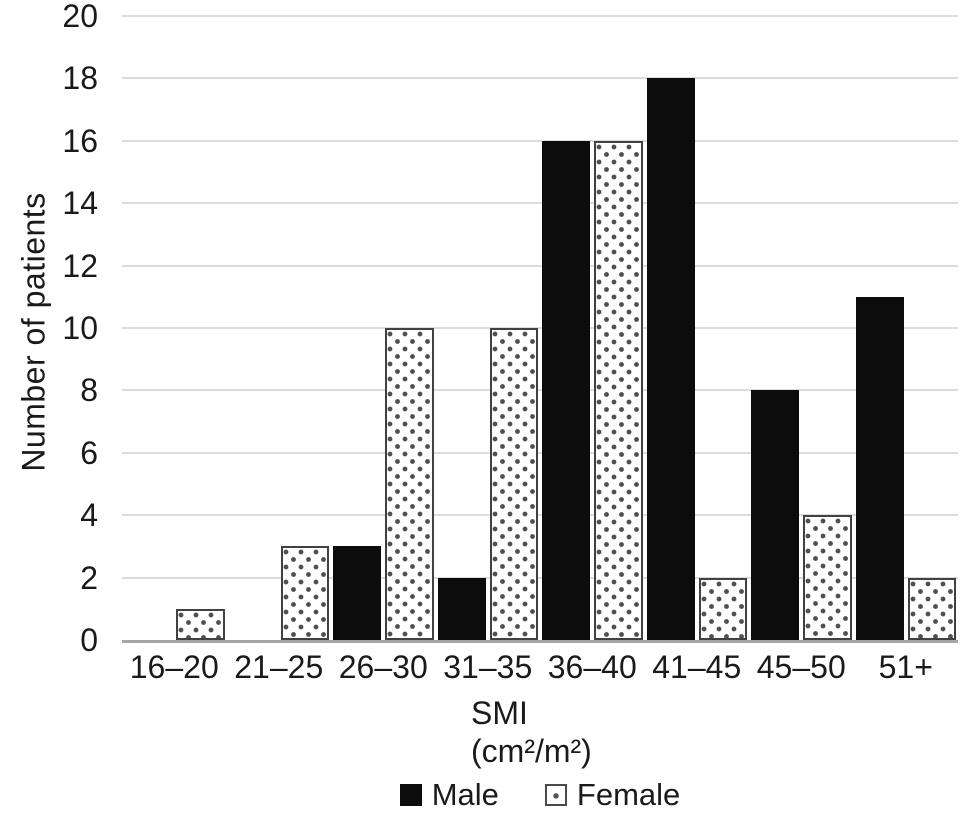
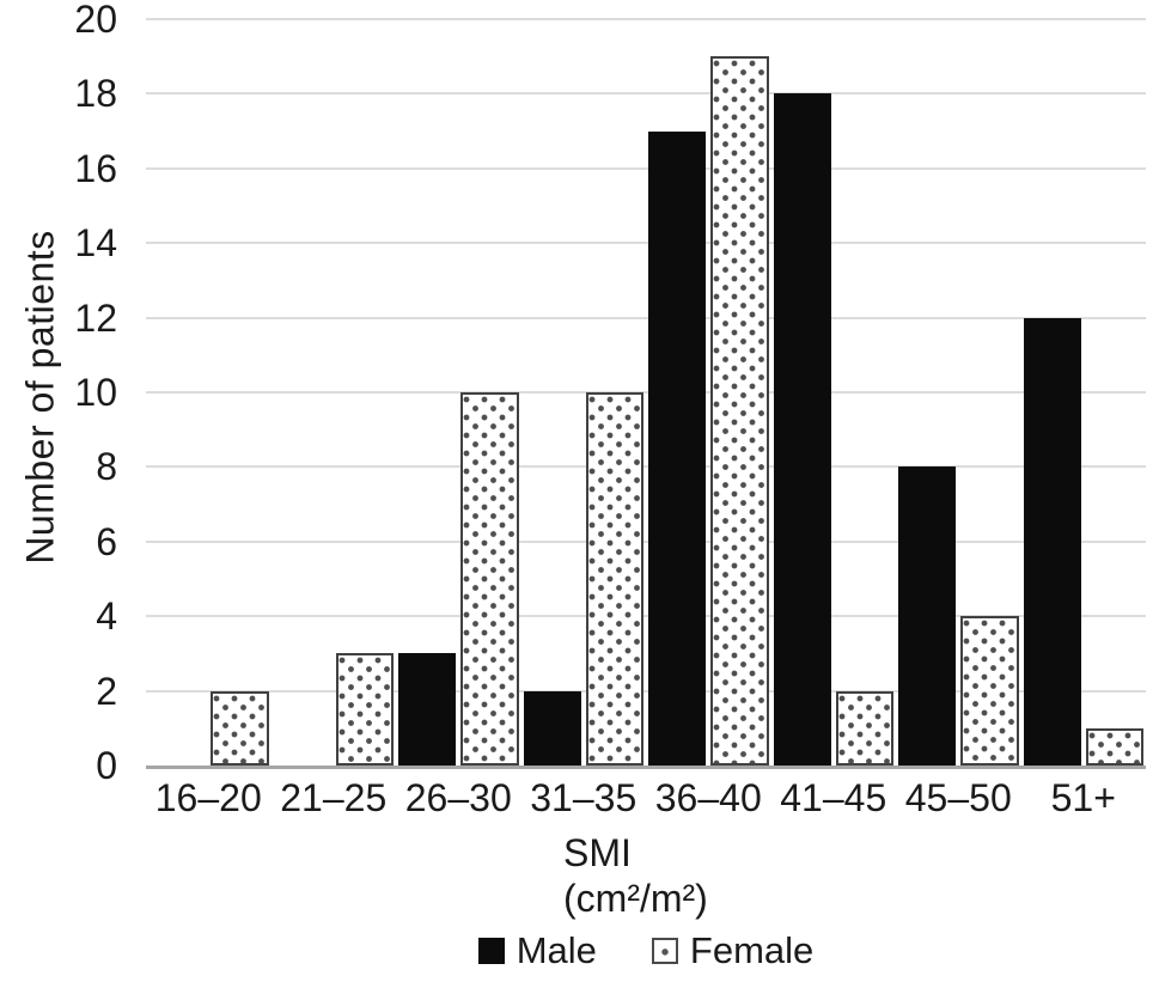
Female/16–20: 1 -> 2
Male/36–40: 16 -> 17
Female/36–40: 16 -> 19
Male/51+: 11 -> 12
Female/51+: 2 -> 1
